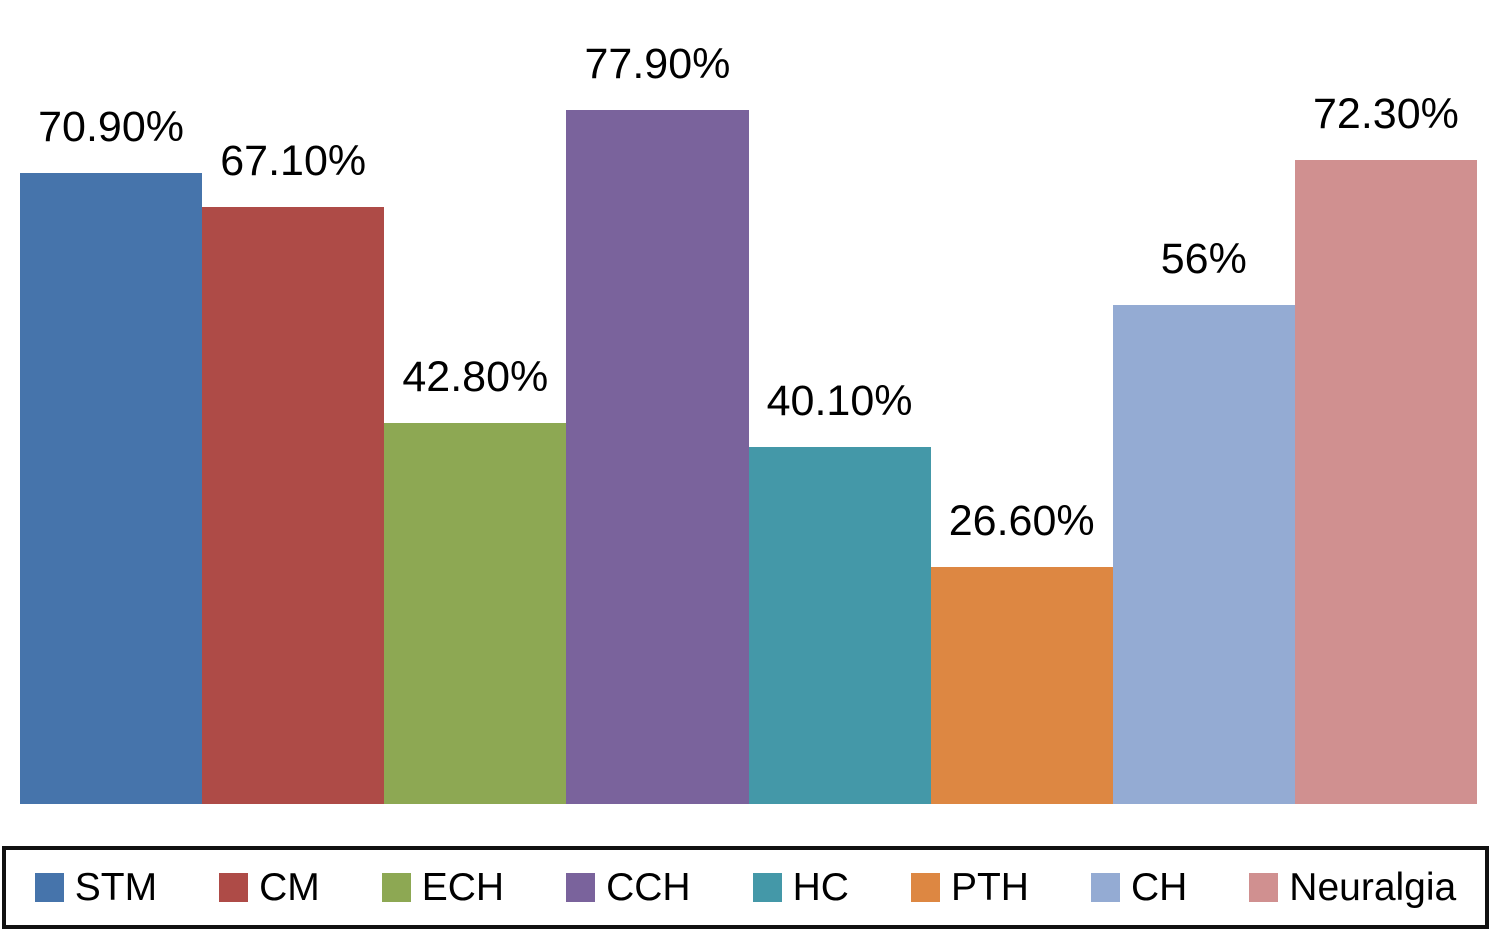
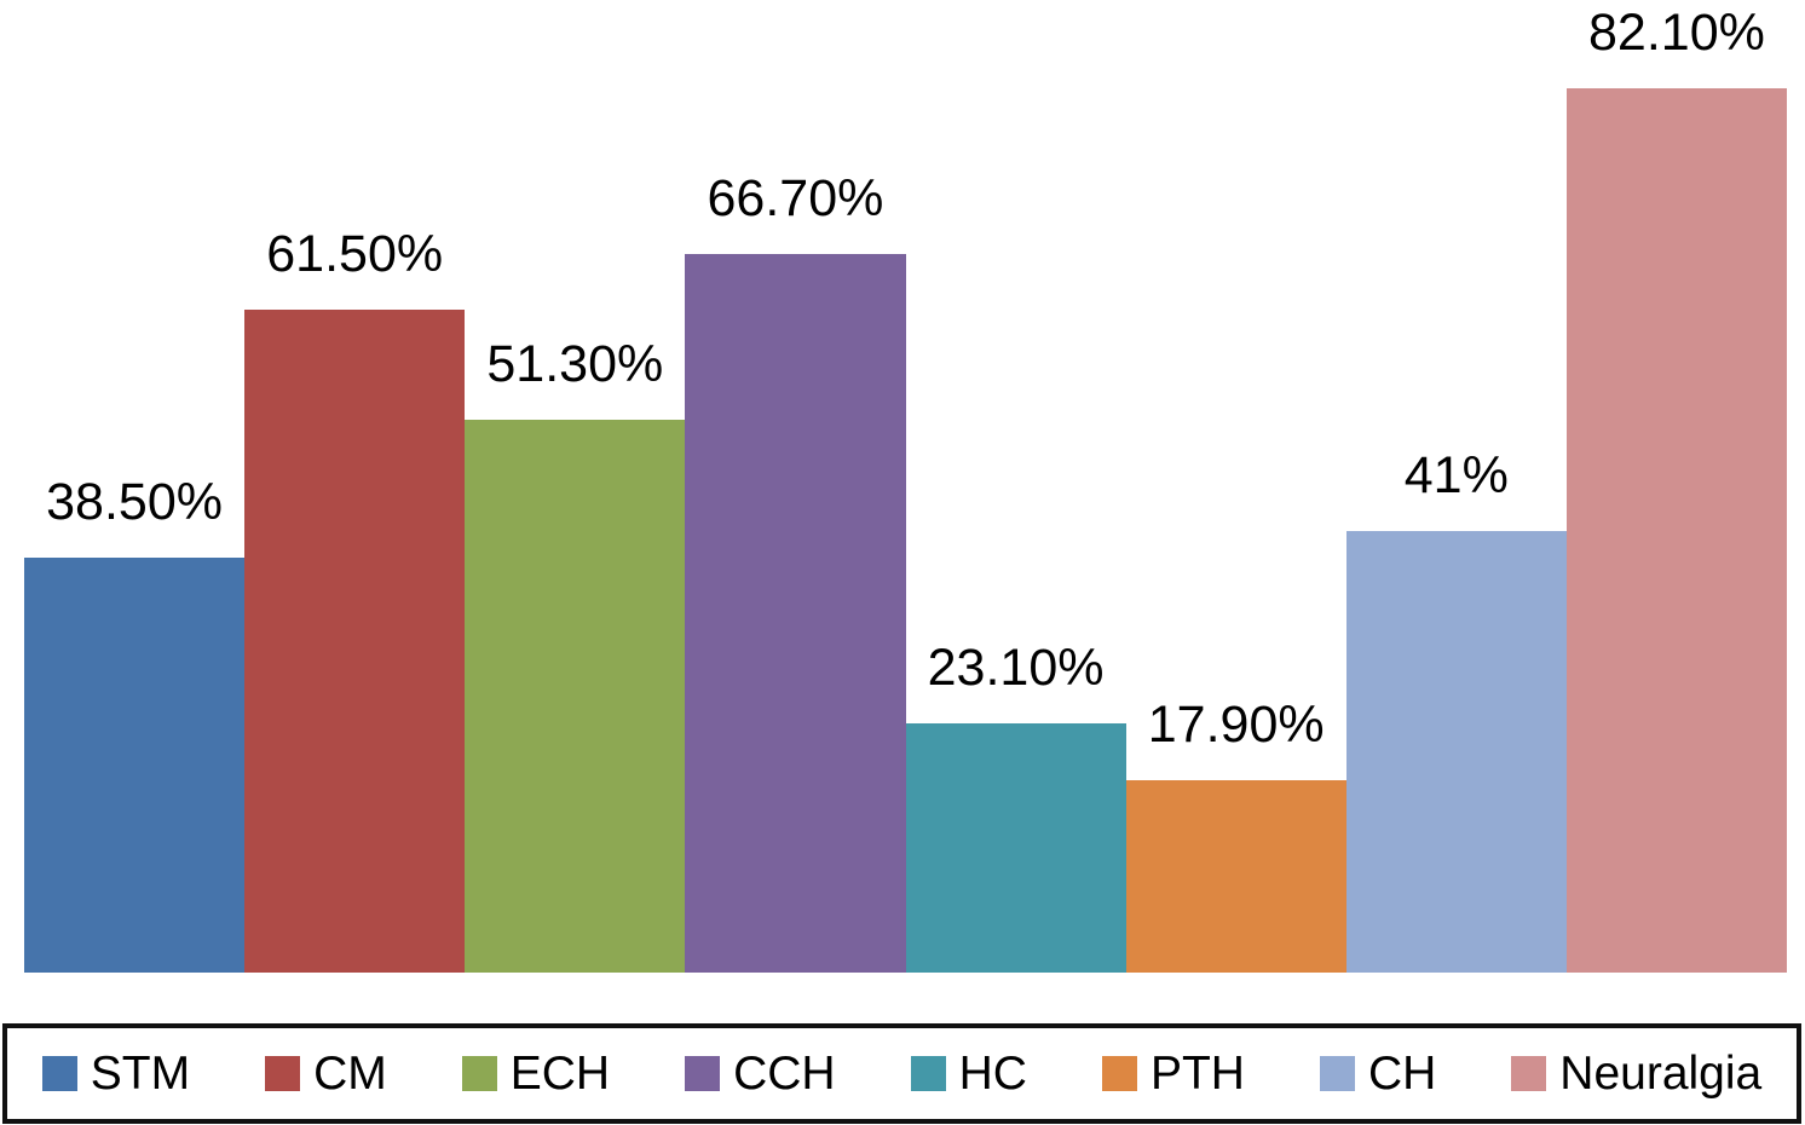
STM: 70.90% -> 38.50%
CM: 67.10% -> 61.50%
ECH: 42.80% -> 51.30%
CCH: 77.90% -> 66.70%
HC: 40.10% -> 23.10%
PTH: 26.60% -> 17.90%
CH: 56% -> 41%
Neuralgia: 72.30% -> 82.10%
